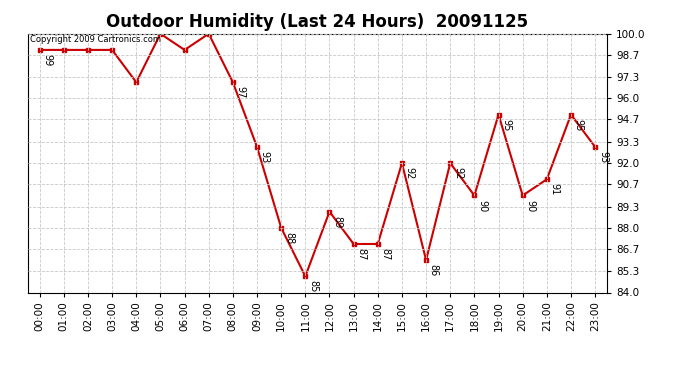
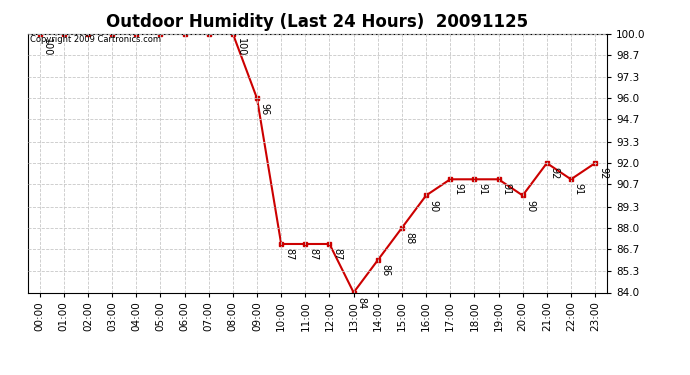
00:00: 99 -> 100
01:00: 99 -> 100
02:00: 99 -> 100
03:00: 99 -> 100
04:00: 97 -> 100
06:00: 99 -> 100
08:00: 97 -> 100
09:00: 93 -> 96
10:00: 88 -> 87
11:00: 85 -> 87
12:00: 89 -> 87
13:00: 87 -> 84
14:00: 87 -> 86
15:00: 92 -> 88
16:00: 86 -> 90
17:00: 92 -> 91
18:00: 90 -> 91
19:00: 95 -> 91
21:00: 91 -> 92
22:00: 95 -> 91
23:00: 93 -> 92
